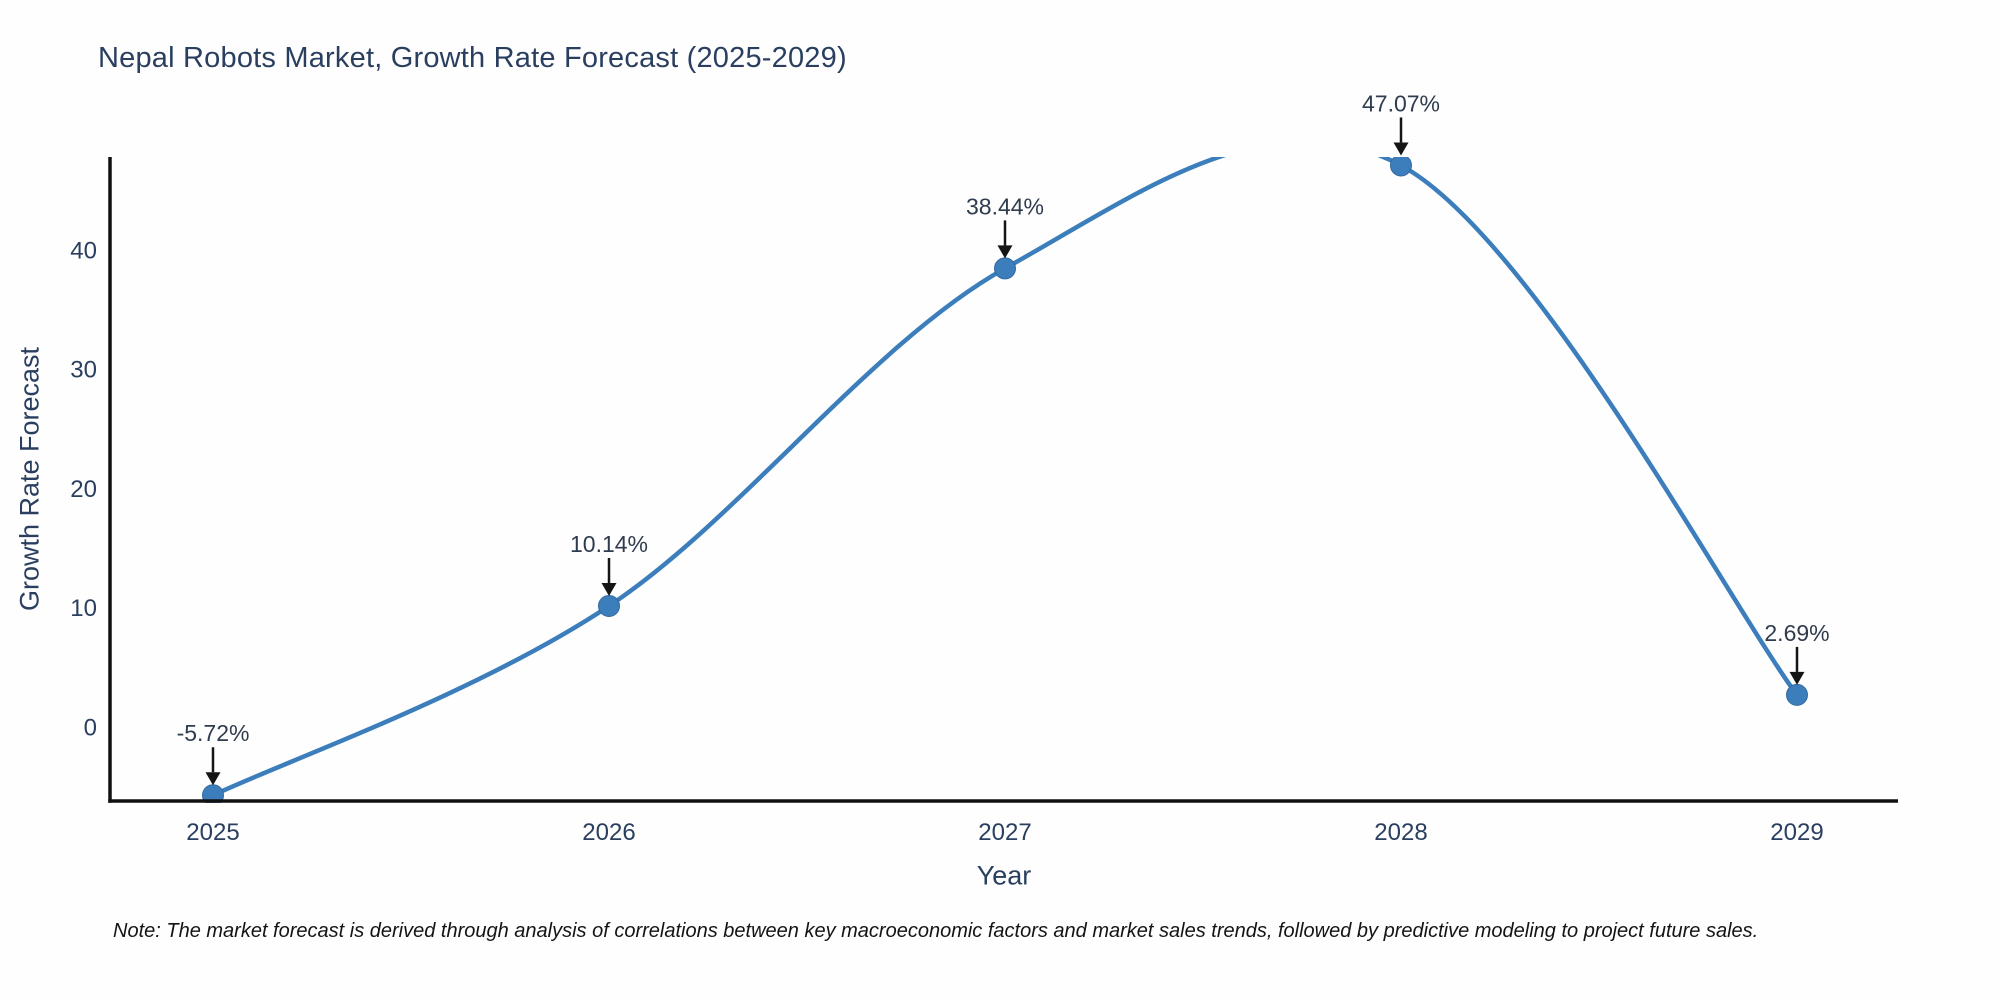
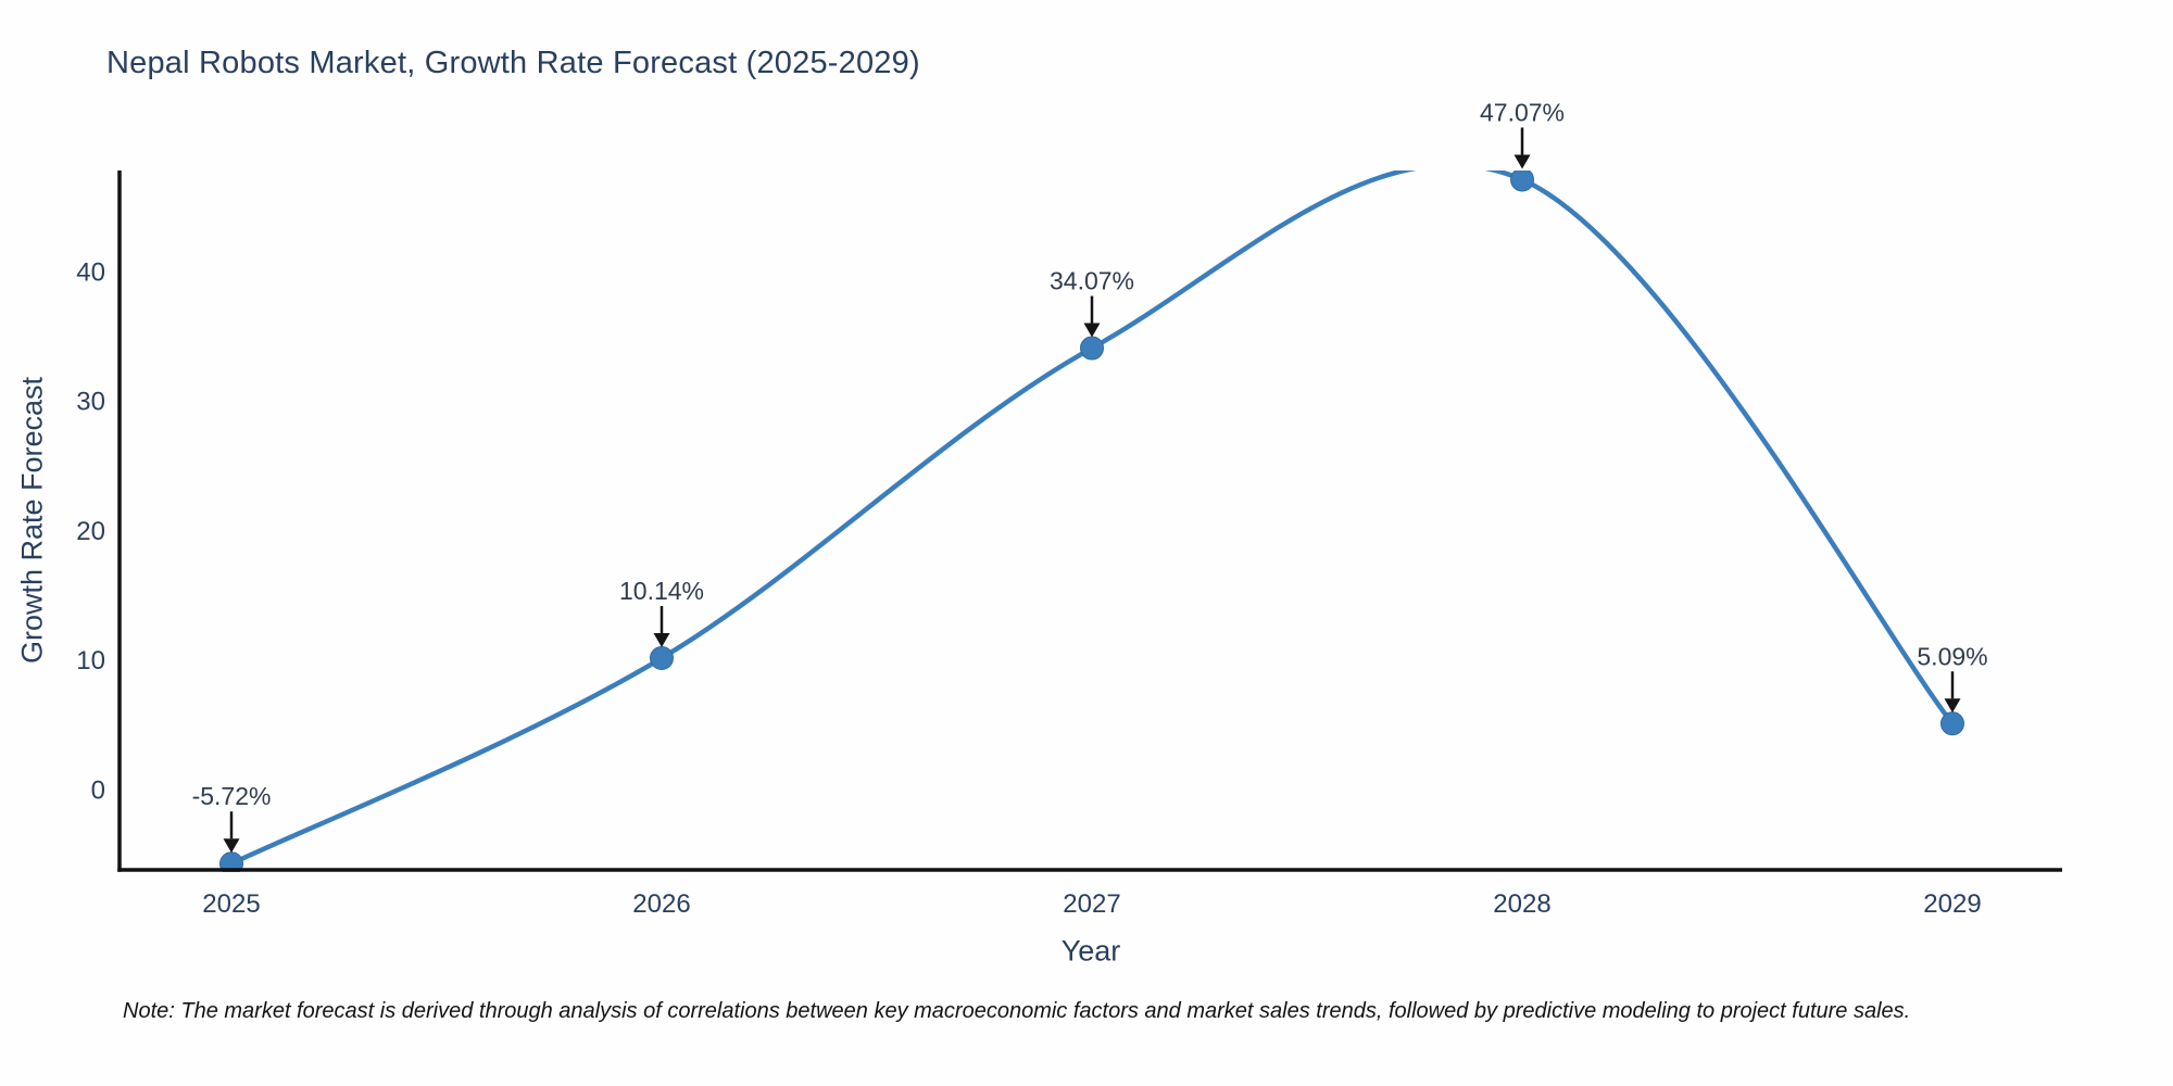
2027: 38.44% -> 34.07%
2029: 2.69% -> 5.09%
